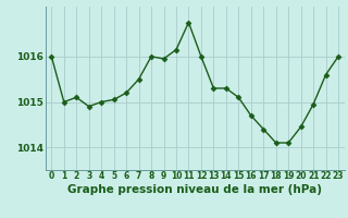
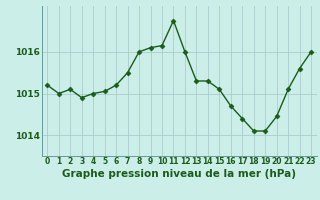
0: 1016.00 -> 1015.20
9: 1015.95 -> 1016.10
21: 1014.95 -> 1015.10
